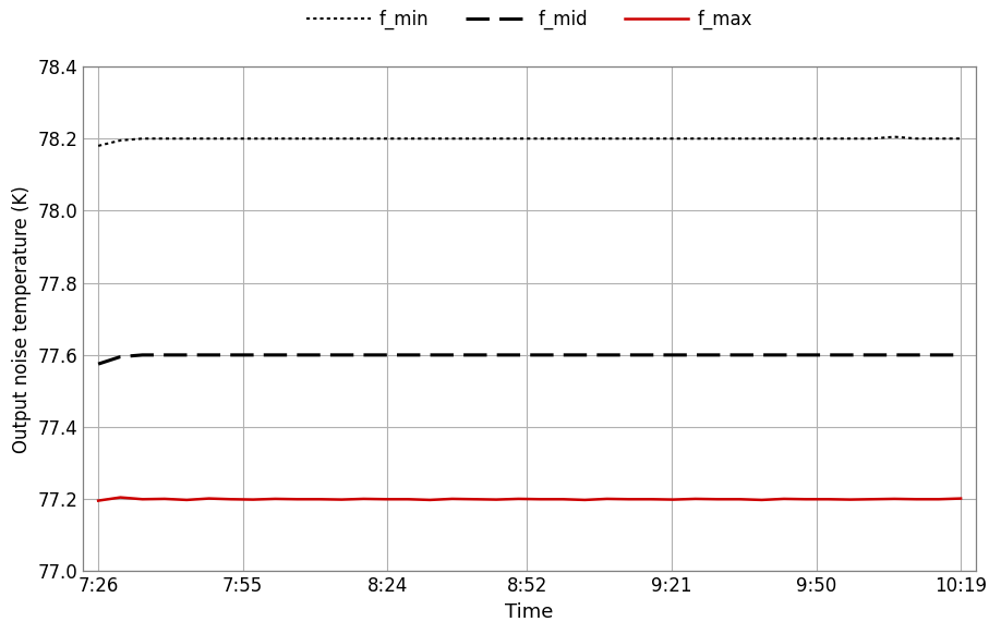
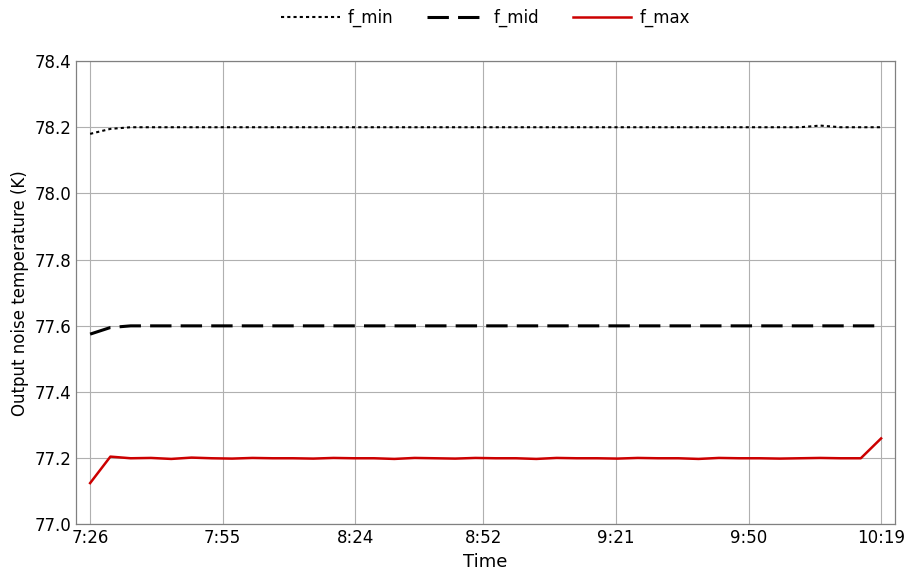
f_max/7:26: 77.196 -> 77.125
f_max/10:19: 77.202 -> 77.260
